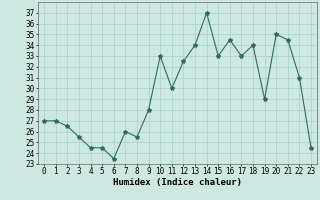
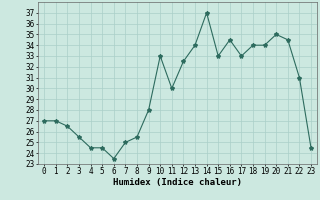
7: 26.0 -> 25.0
19: 29.0 -> 34.0
